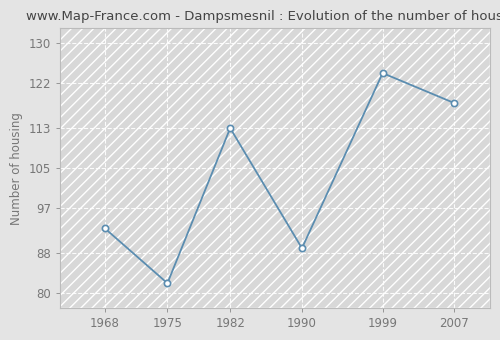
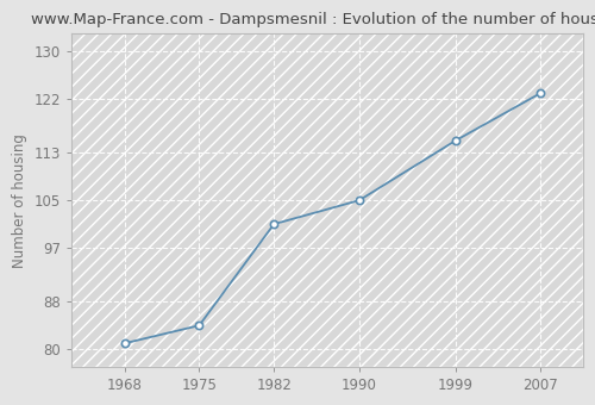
1968: 93 -> 81
1975: 82 -> 84
1982: 113 -> 101
1990: 89 -> 105
1999: 124 -> 115
2007: 118 -> 123
